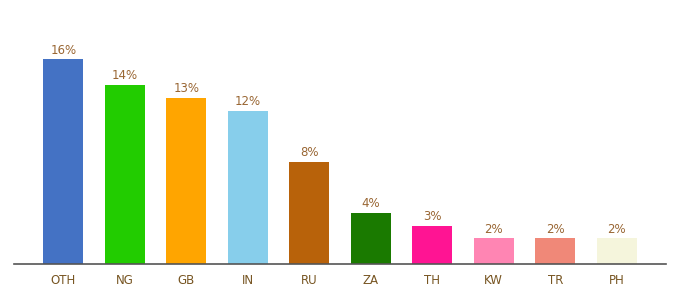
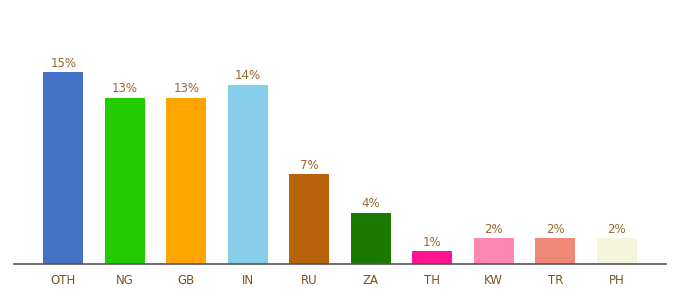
OTH: 16% -> 15%
NG: 14% -> 13%
IN: 12% -> 14%
RU: 8% -> 7%
TH: 3% -> 1%
